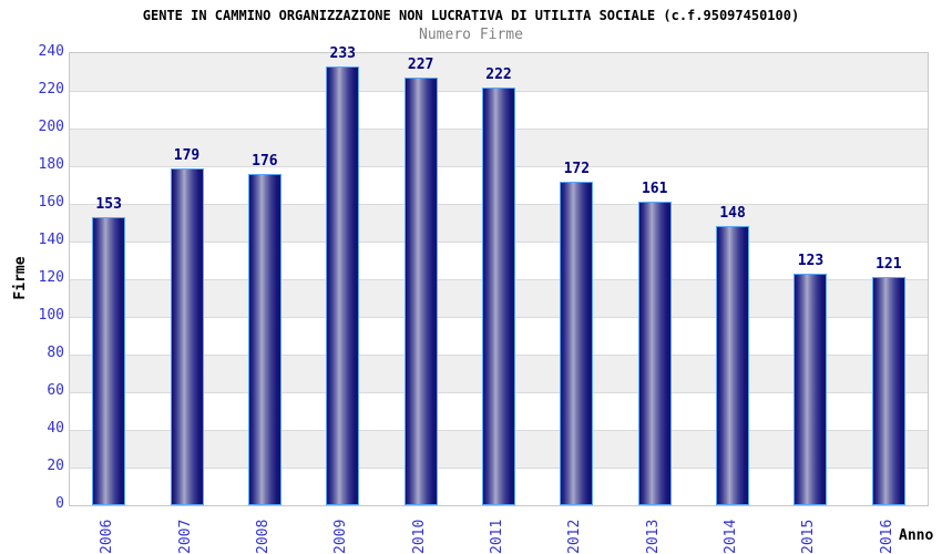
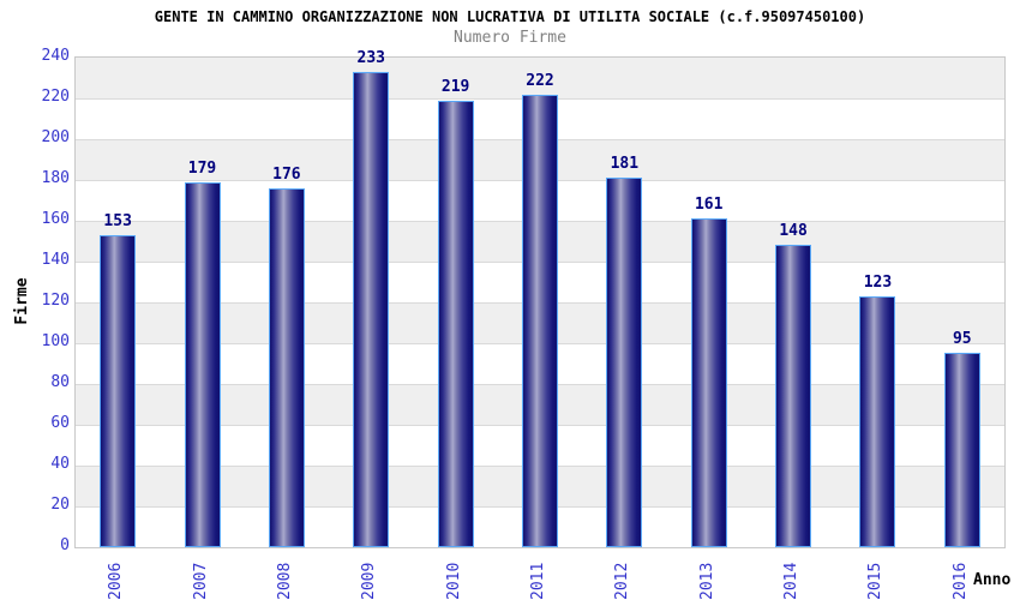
2010: 227 -> 219
2012: 172 -> 181
2016: 121 -> 95
